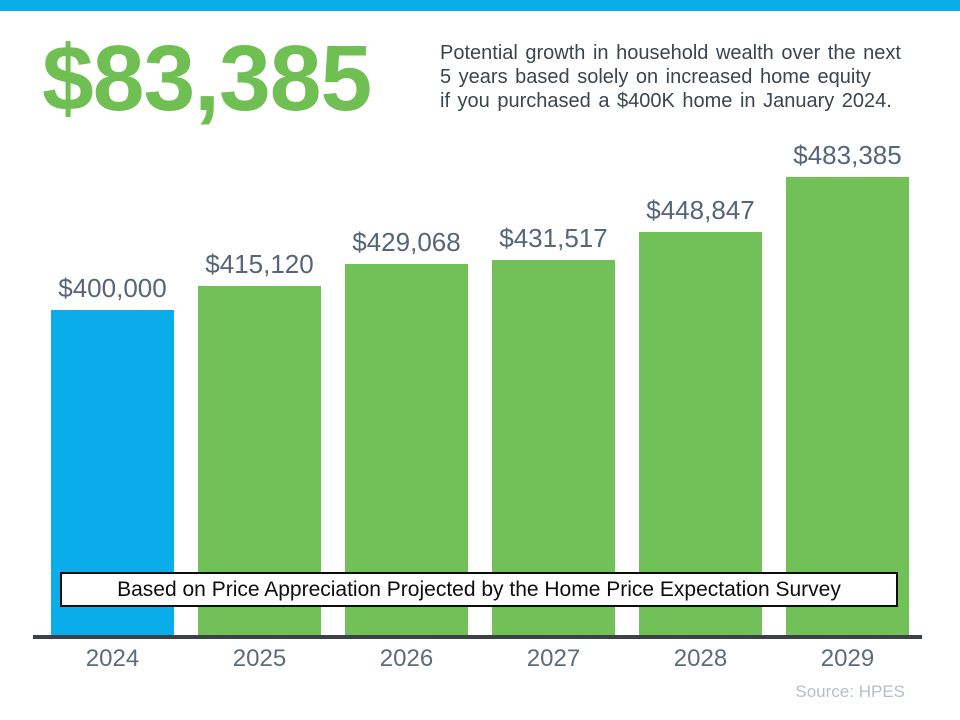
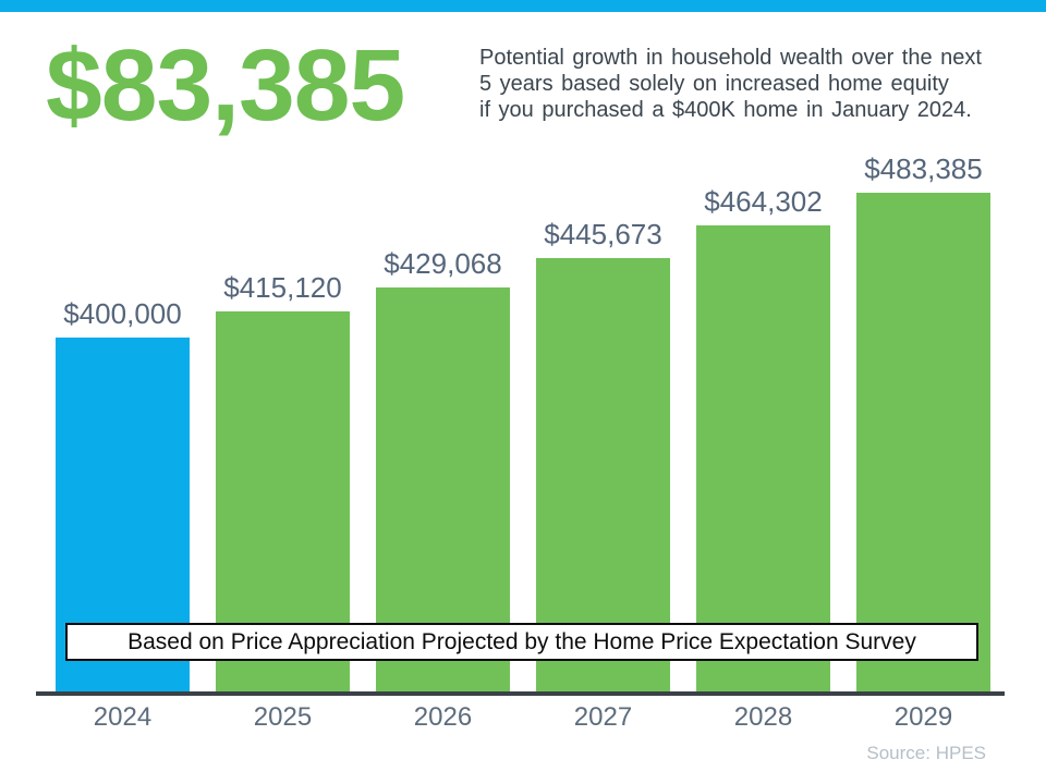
2027: $431,517 -> $445,673
2028: $448,847 -> $464,302
